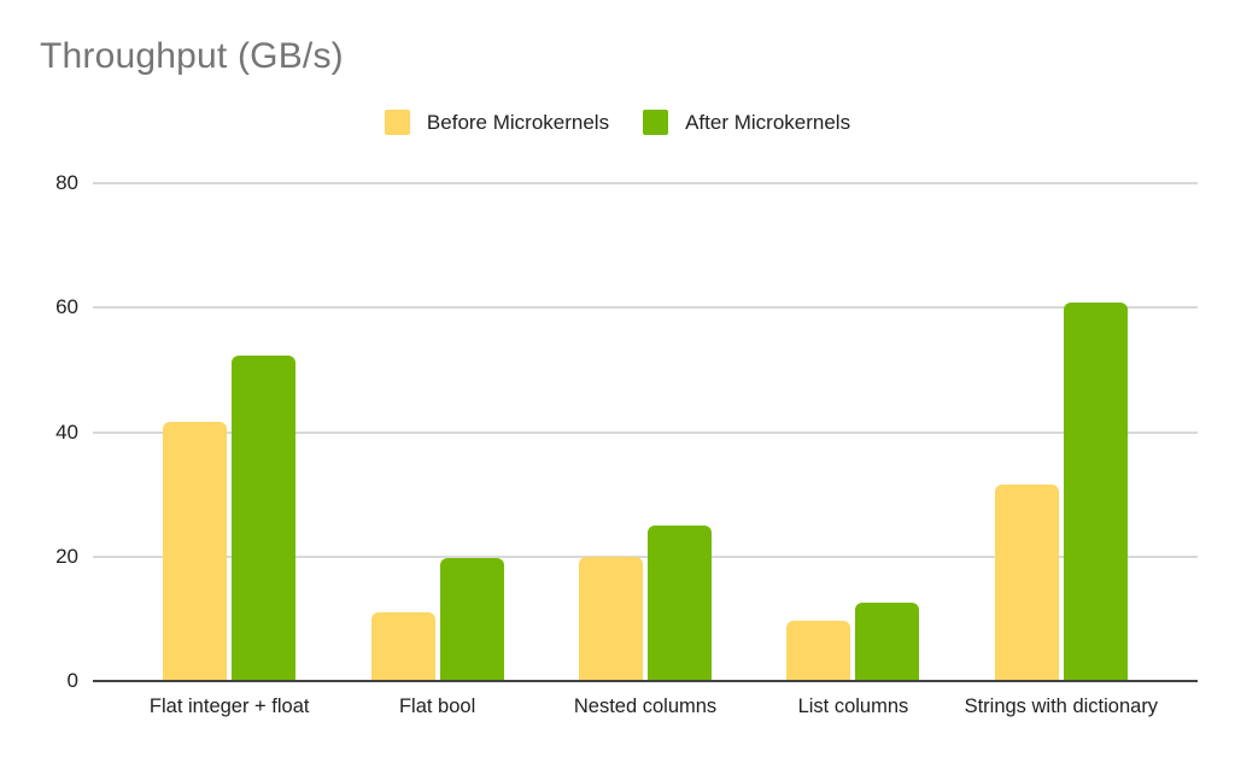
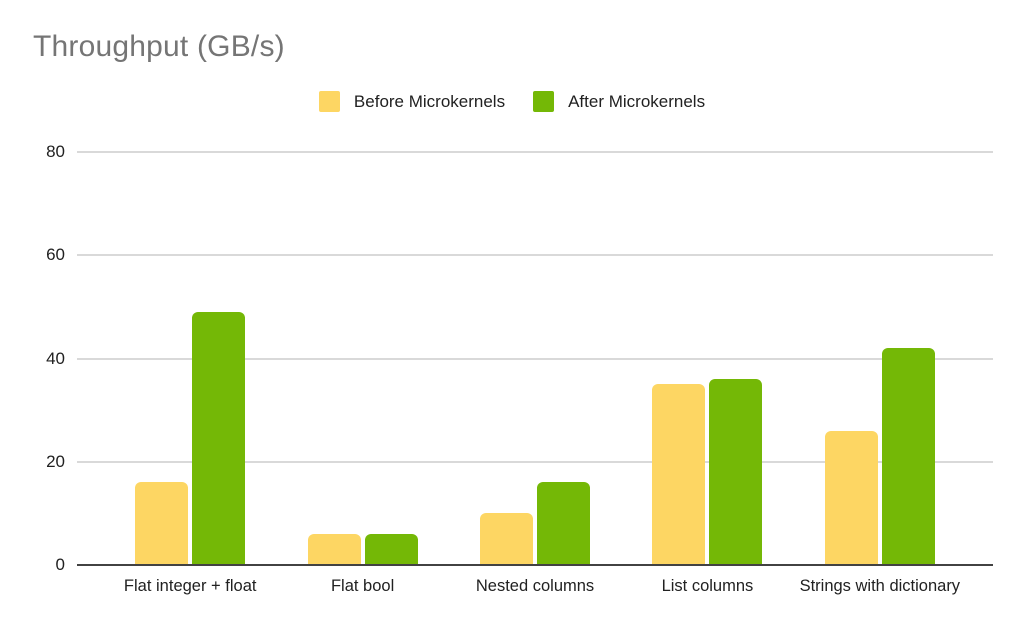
Before Microkernels/Flat integer + float: 42 -> 16
After Microkernels/Flat integer + float: 52 -> 49
Before Microkernels/Flat bool: 11 -> 6
After Microkernels/Flat bool: 20 -> 6
Before Microkernels/Nested columns: 20 -> 10
After Microkernels/Nested columns: 25 -> 16
Before Microkernels/List columns: 10 -> 35
After Microkernels/List columns: 12 -> 36
Before Microkernels/Strings with dictionary: 32 -> 26
After Microkernels/Strings with dictionary: 61 -> 42
